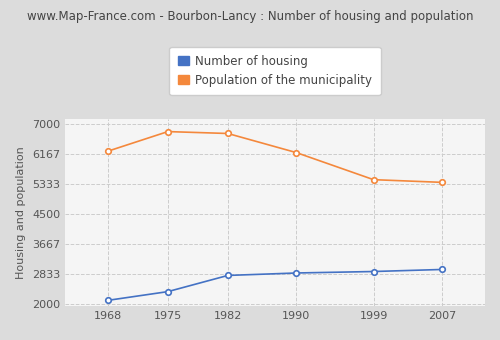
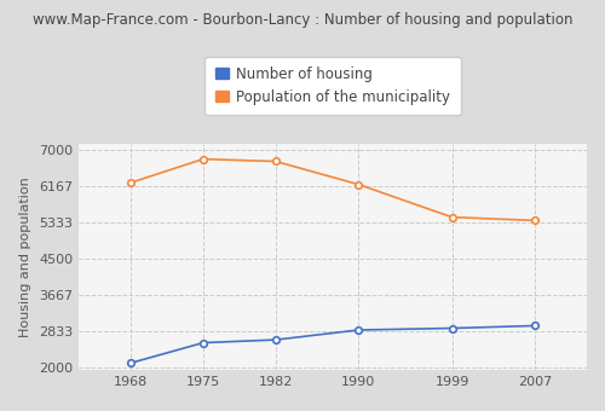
Number of housing/1975: 2350 -> 2570
Number of housing/1982: 2800 -> 2640
